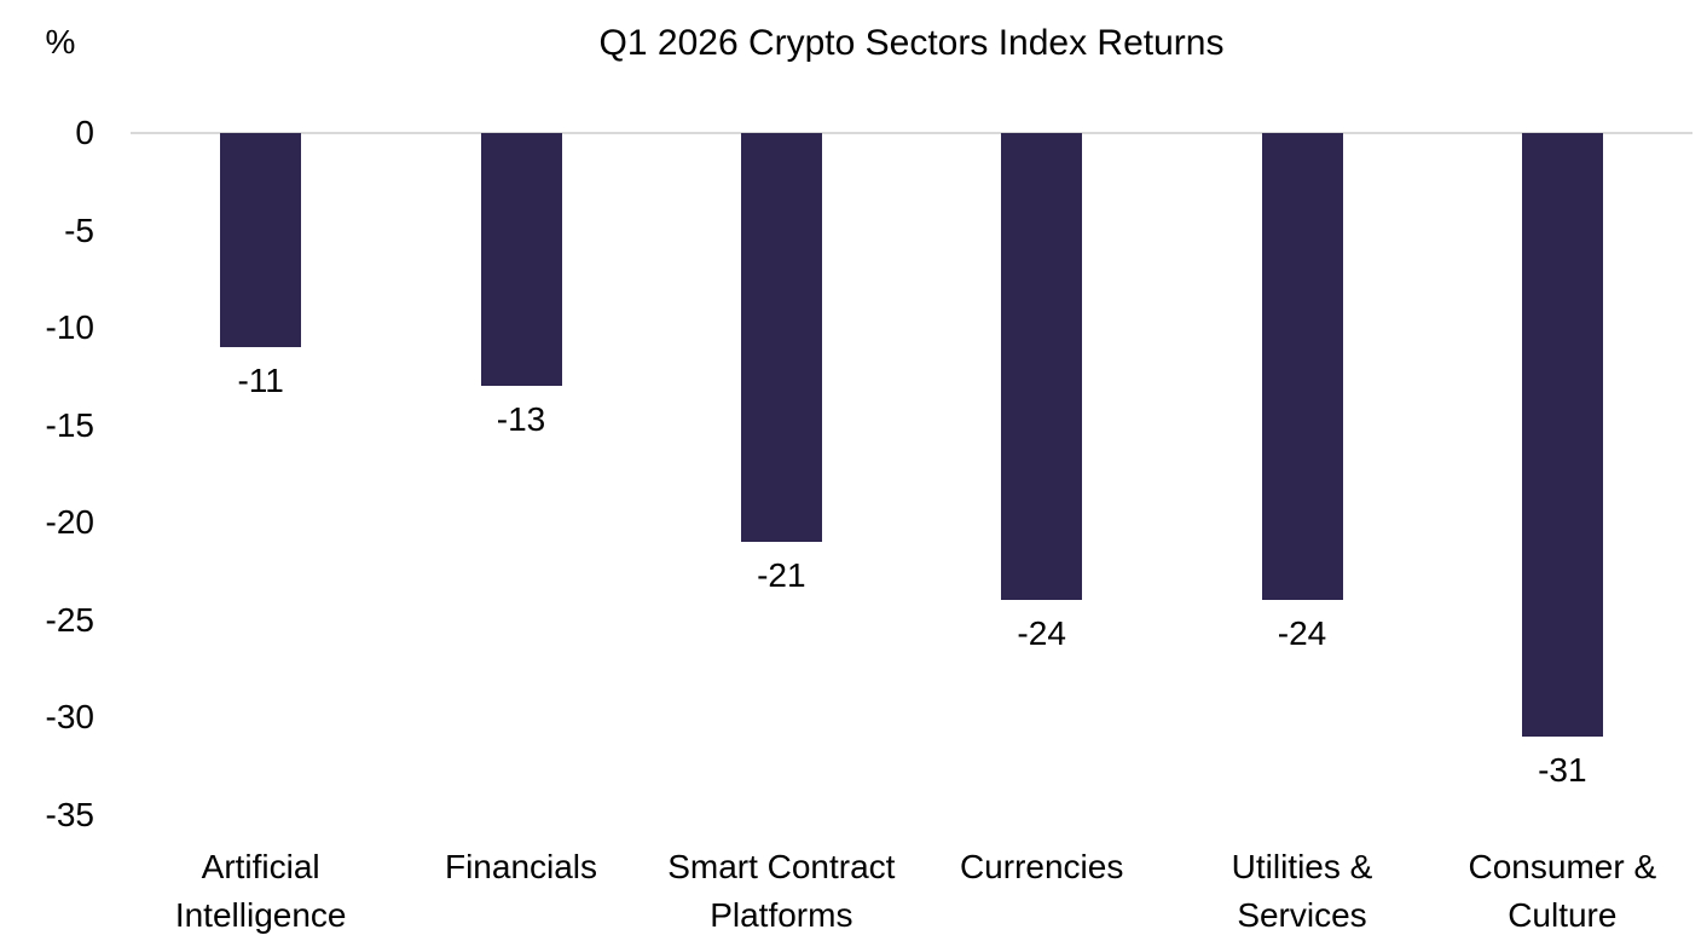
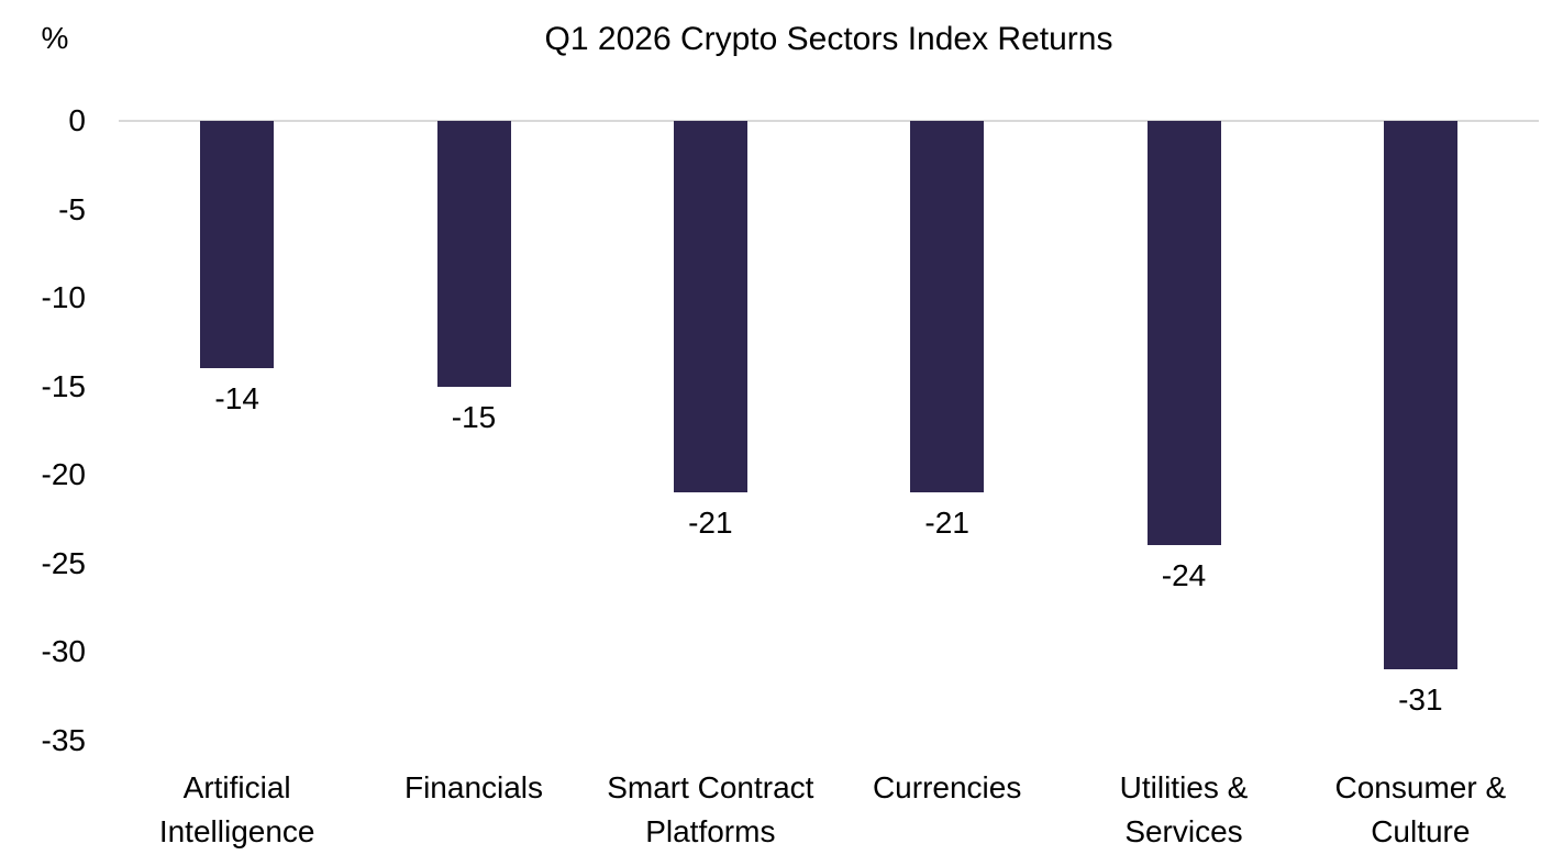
Artificial Intelligence: -11 -> -14
Financials: -13 -> -15
Currencies: -24 -> -21
